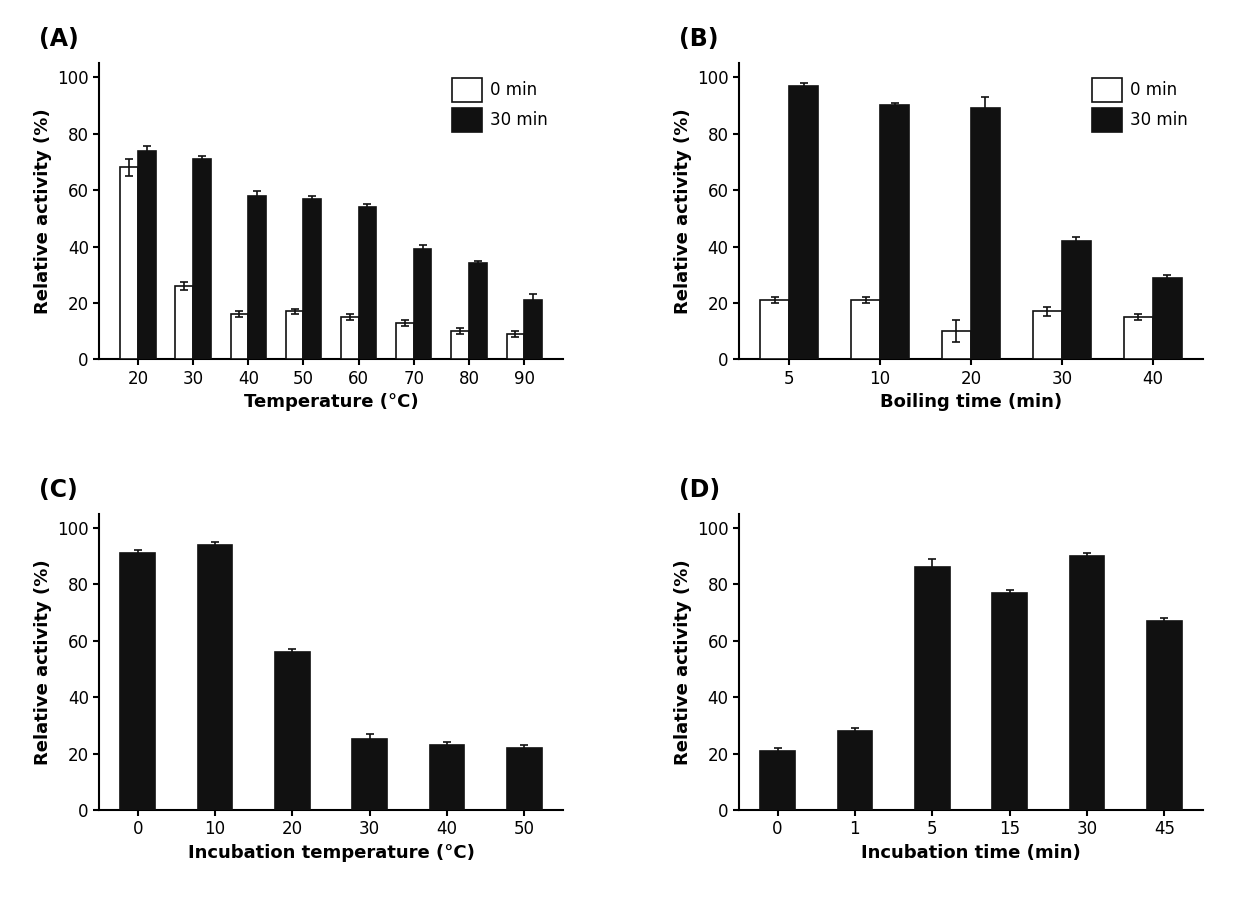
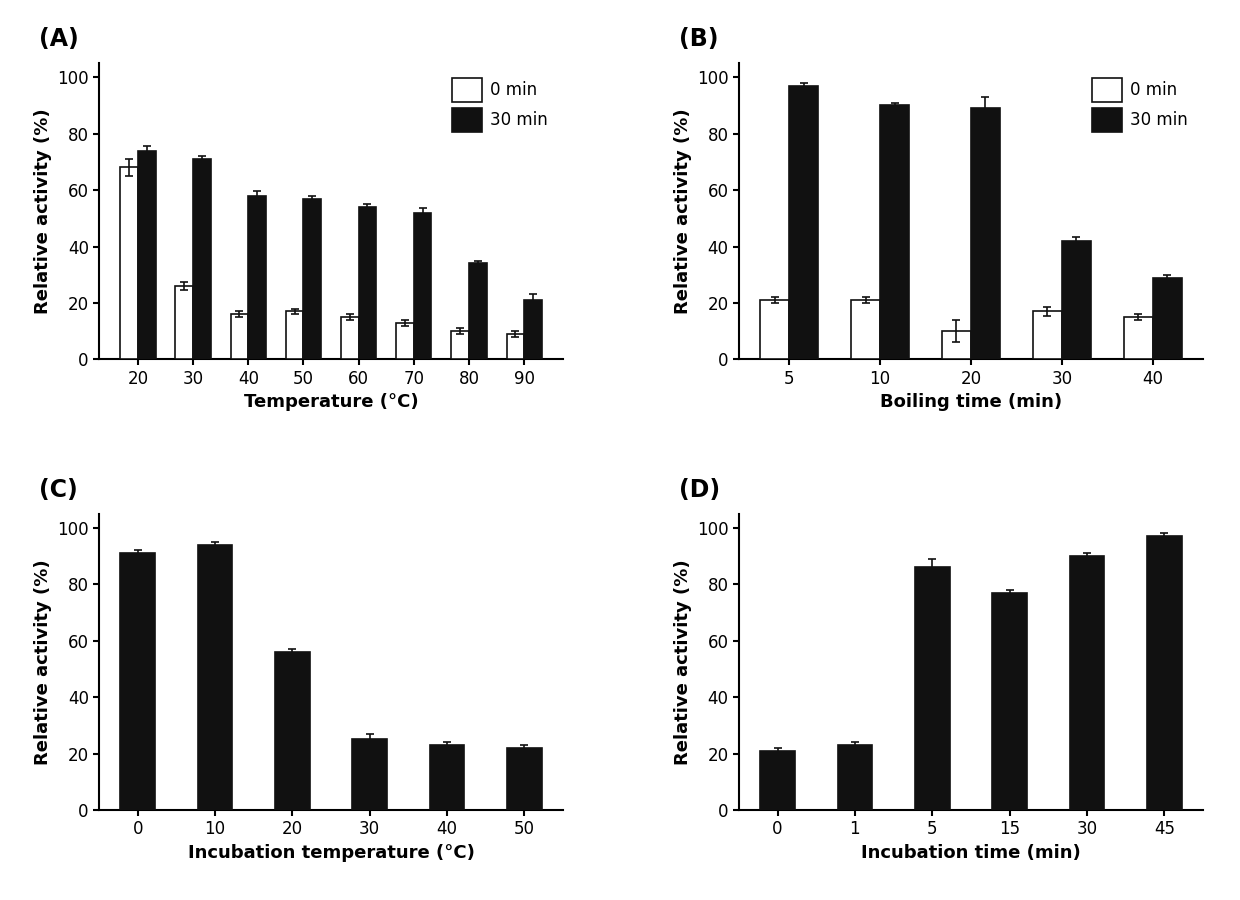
30 min/70: 39 -> 52
1: 28 -> 23
45: 67 -> 97
